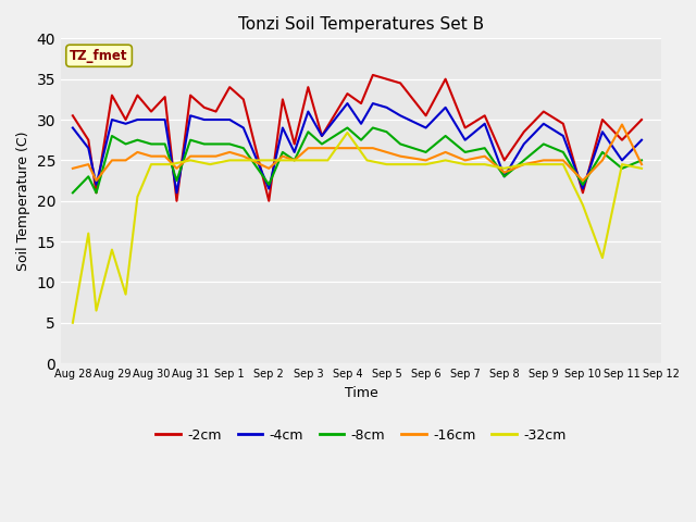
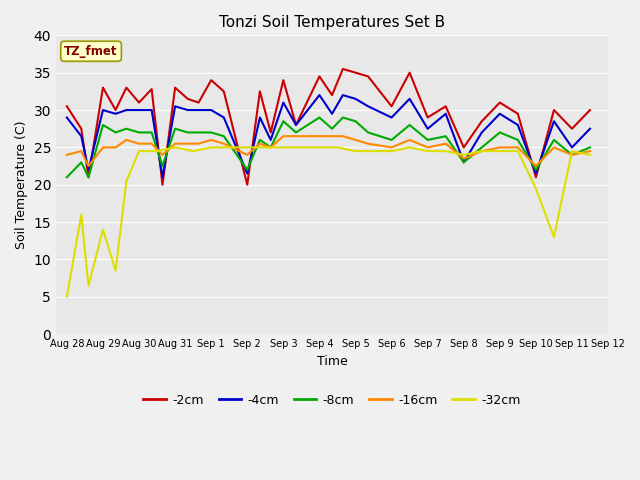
-2cm/Sep 4: 33.2 -> 34.5
-32cm/Sep 4: 28.4 -> 25.0
-16cm/Sep 11: 29.4 -> 24.0
